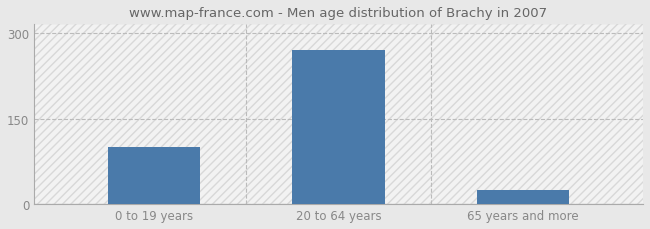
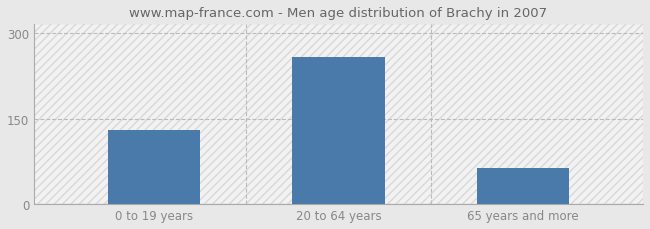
0 to 19 years: 100 -> 130
20 to 64 years: 270 -> 258
65 years and more: 25 -> 64
